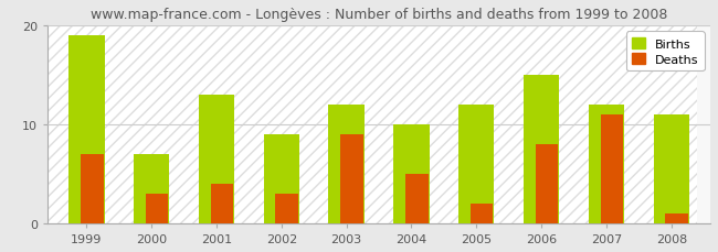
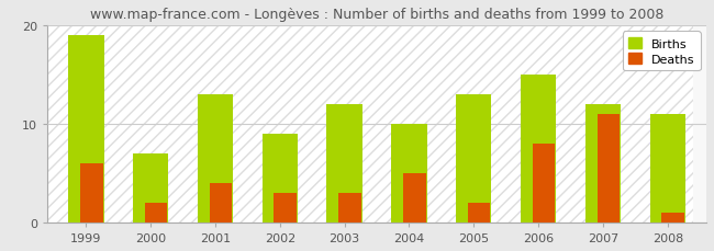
Deaths/1999: 7 -> 6
Deaths/2000: 3 -> 2
Deaths/2003: 9 -> 3
Births/2005: 12 -> 13
